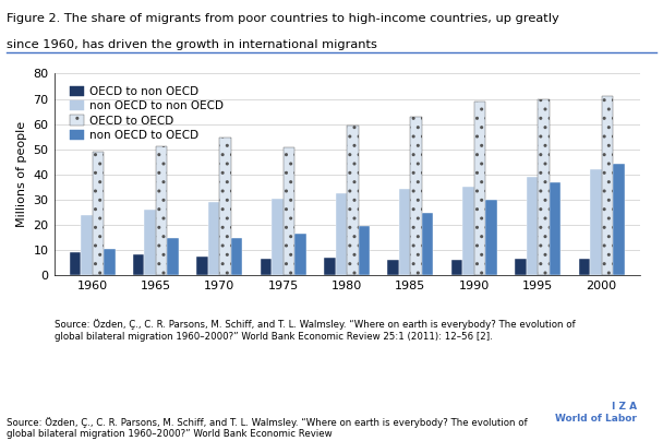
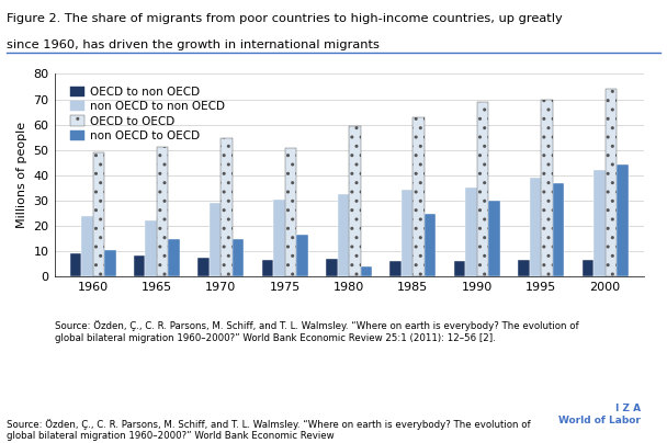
non OECD to non OECD/1965: 26.0 -> 22.0
non OECD to OECD/1980: 19.5 -> 4.0
OECD to OECD/2000: 71.0 -> 74.0
